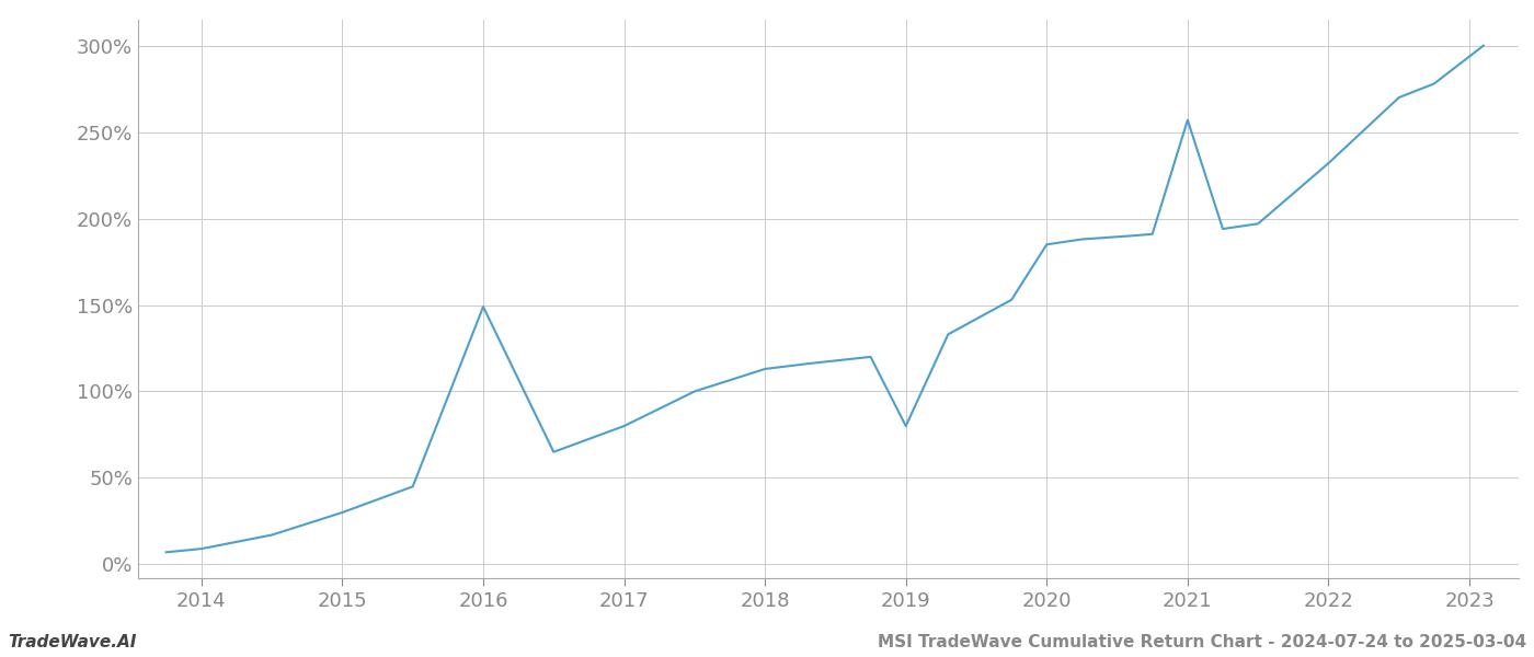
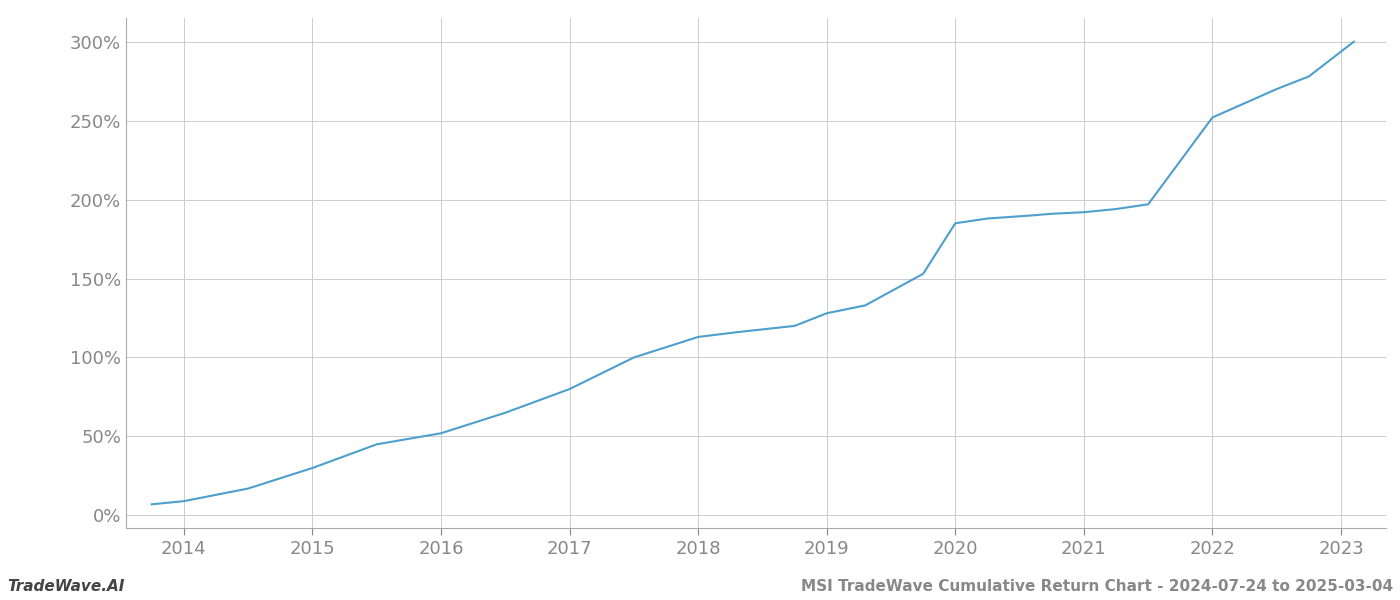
2016: 149% -> 52%
2019: 80% -> 128%
2021: 257% -> 192%
2022: 232% -> 252%
